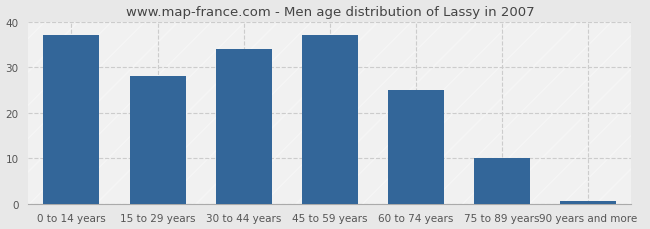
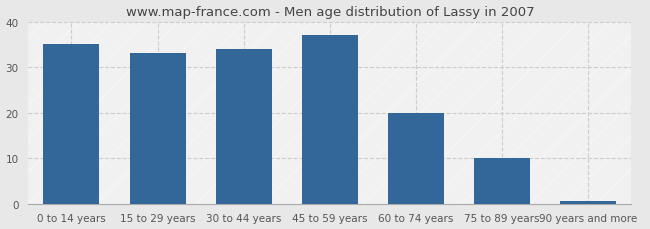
0 to 14 years: 37.0 -> 35.0
15 to 29 years: 28.0 -> 33.0
60 to 74 years: 25.0 -> 20.0
